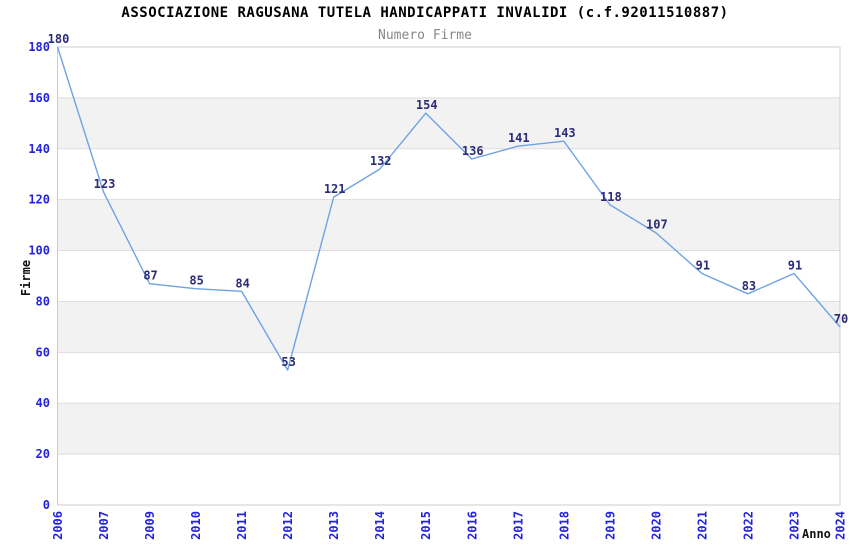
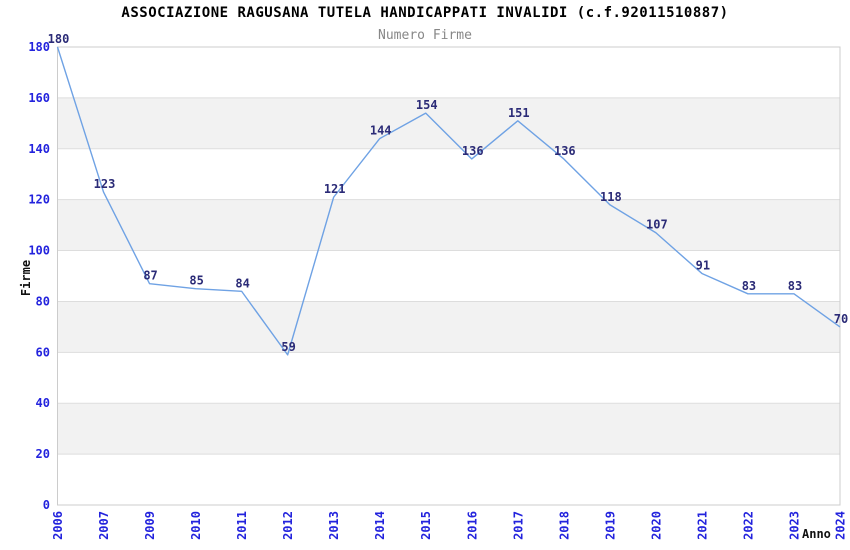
2012: 53 -> 59
2014: 132 -> 144
2017: 141 -> 151
2018: 143 -> 136
2023: 91 -> 83
